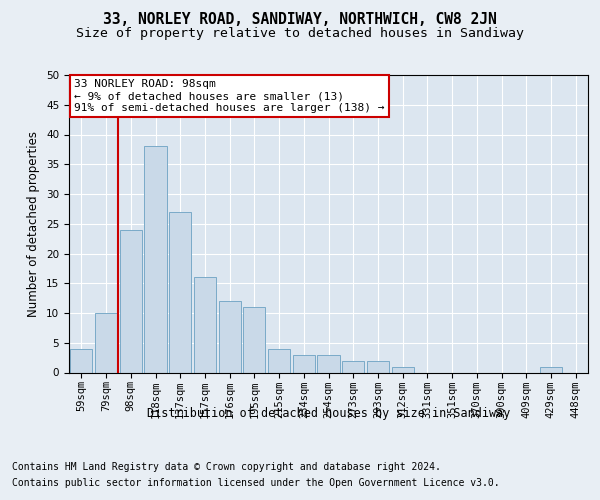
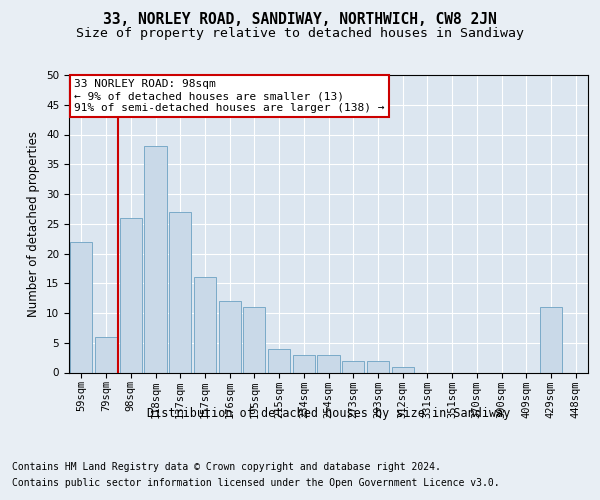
59sqm: 4 -> 22
79sqm: 10 -> 6
98sqm: 24 -> 26
429sqm: 1 -> 11
